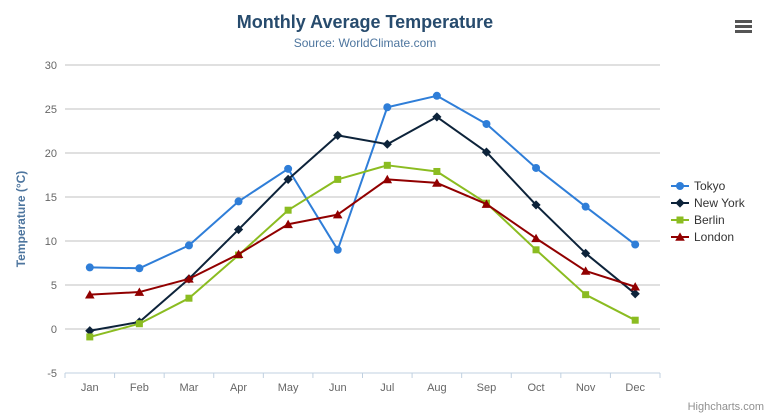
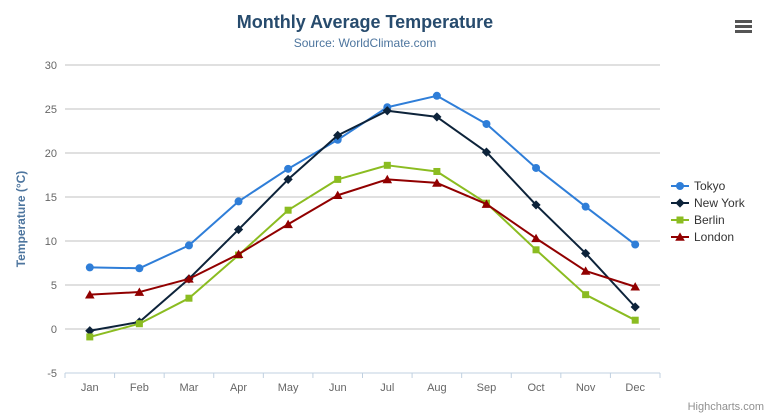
Tokyo/Jun: 9 -> 22
London/Jun: 13 -> 15
New York/Jul: 21 -> 25
New York/Dec: 4 -> 2
